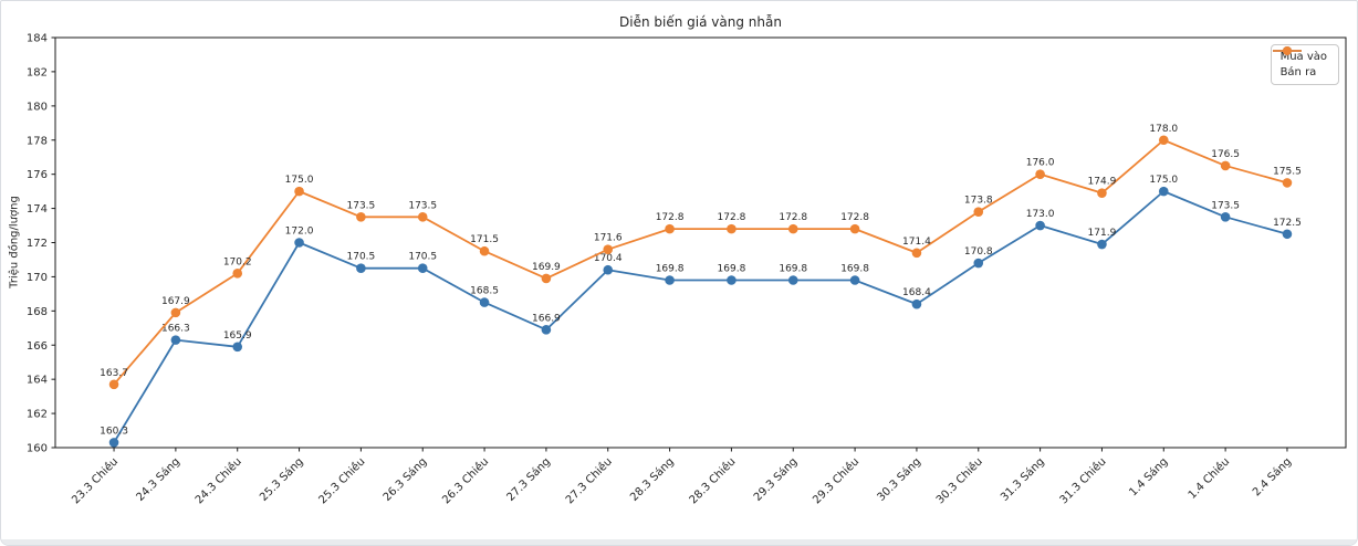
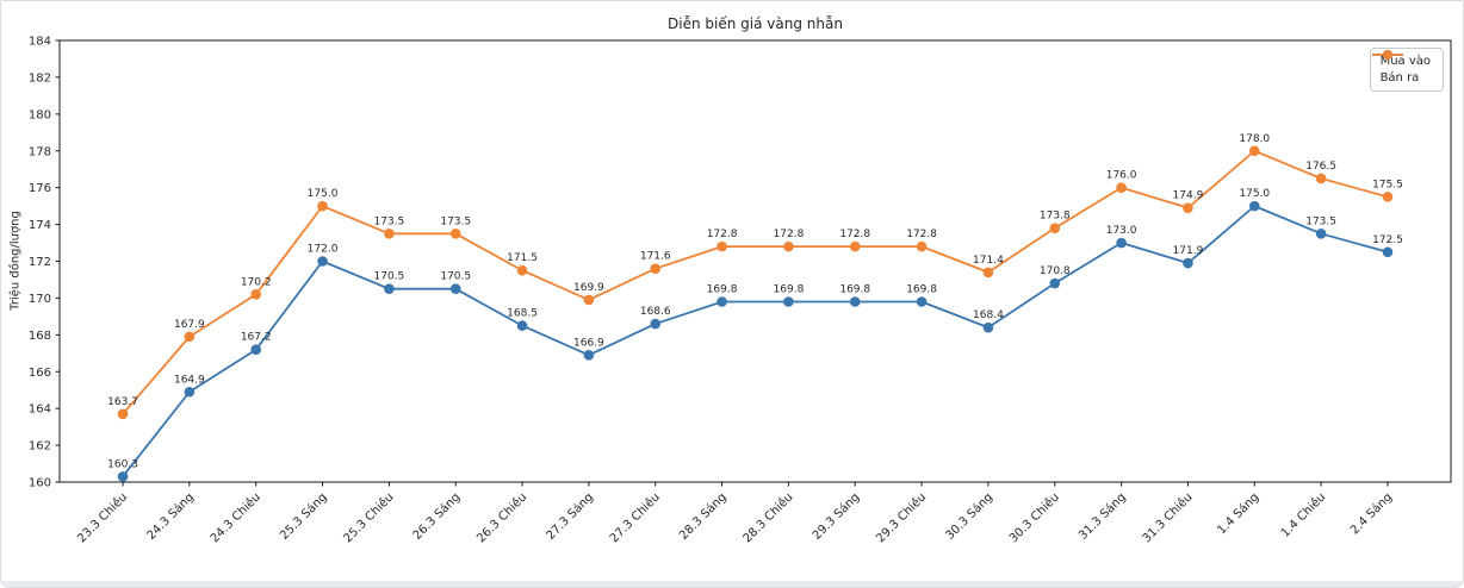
Mua vào/24.3 Sáng: 166.3 -> 164.9
Mua vào/24.3 Chiều: 165.9 -> 167.2
Mua vào/27.3 Chiều: 170.4 -> 168.6
